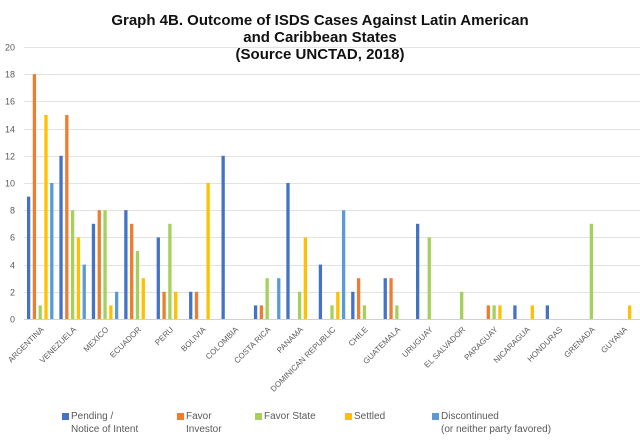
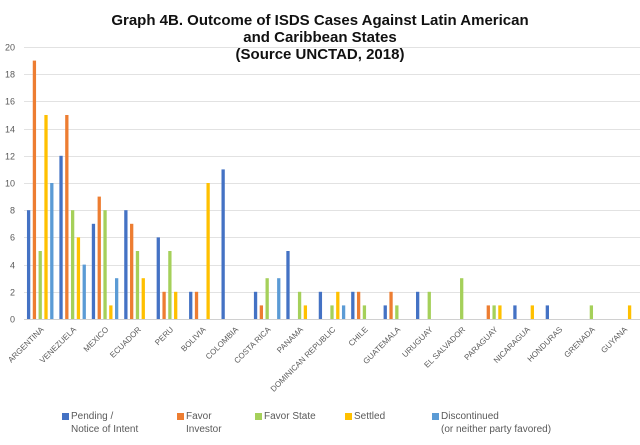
Pending / Notice of Intent/ARGENTINA: 9 -> 8
Favor Investor/ARGENTINA: 18 -> 19
Favor State/ARGENTINA: 1 -> 5
Favor Investor/MEXICO: 8 -> 9
Discontinued (or neither party favored)/MEXICO: 2 -> 3
Favor State/PERU: 7 -> 5
Pending / Notice of Intent/COLOMBIA: 12 -> 11
Pending / Notice of Intent/COSTA RICA: 1 -> 2
Pending / Notice of Intent/PANAMA: 10 -> 5
Settled/PANAMA: 6 -> 1
Pending / Notice of Intent/DOMINICAN REPUBLIC: 4 -> 2
Discontinued (or neither party favored)/DOMINICAN REPUBLIC: 8 -> 1
Favor Investor/CHILE: 3 -> 2
Pending / Notice of Intent/GUATEMALA: 3 -> 1
Favor Investor/GUATEMALA: 3 -> 2
Pending / Notice of Intent/URUGUAY: 7 -> 2
Favor State/URUGUAY: 6 -> 2
Favor State/EL SALVADOR: 2 -> 3
Favor State/GRENADA: 7 -> 1
